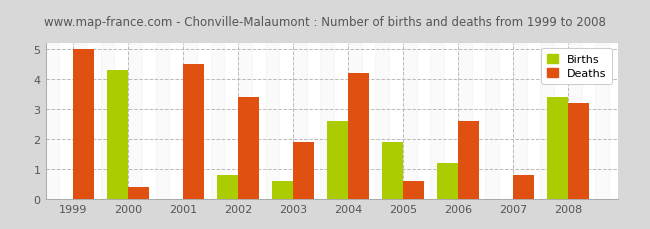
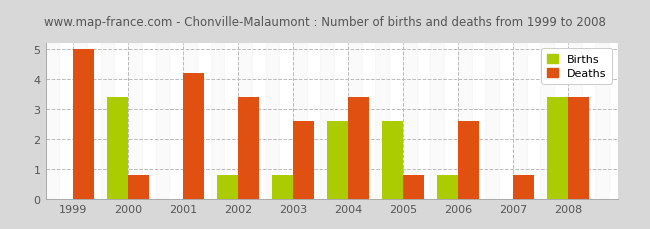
Births/2000: 4.3 -> 3.4
Deaths/2000: 0.4 -> 0.8
Deaths/2001: 4.5 -> 4.2
Births/2003: 0.6 -> 0.8
Deaths/2003: 1.9 -> 2.6
Deaths/2004: 4.2 -> 3.4
Births/2005: 1.9 -> 2.6
Deaths/2005: 0.6 -> 0.8
Births/2006: 1.2 -> 0.8
Deaths/2008: 3.2 -> 3.4
